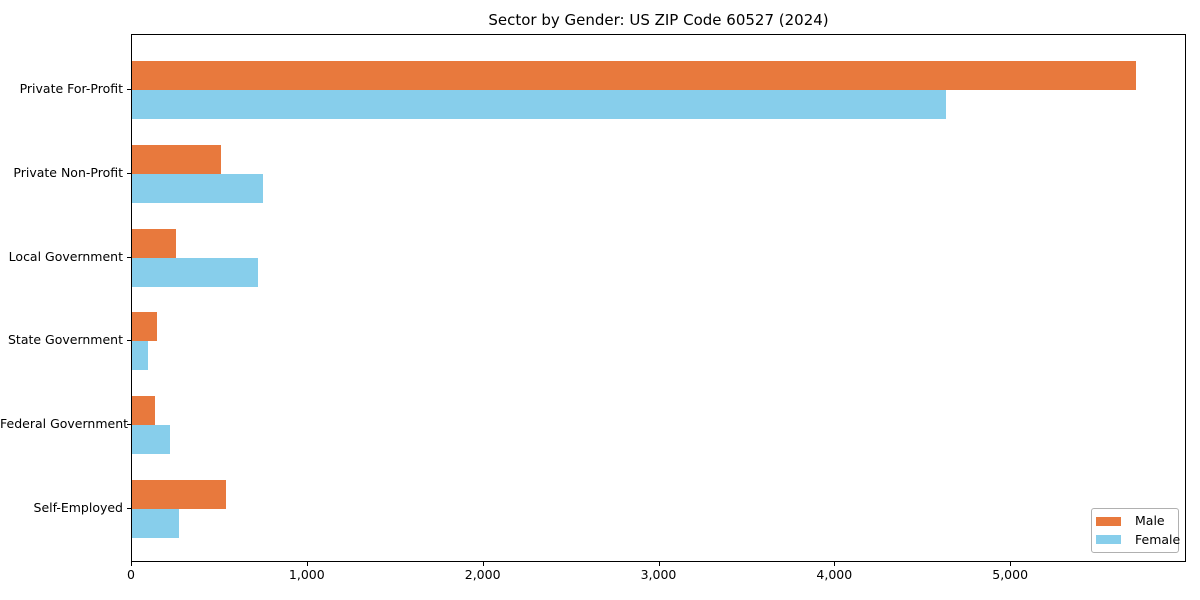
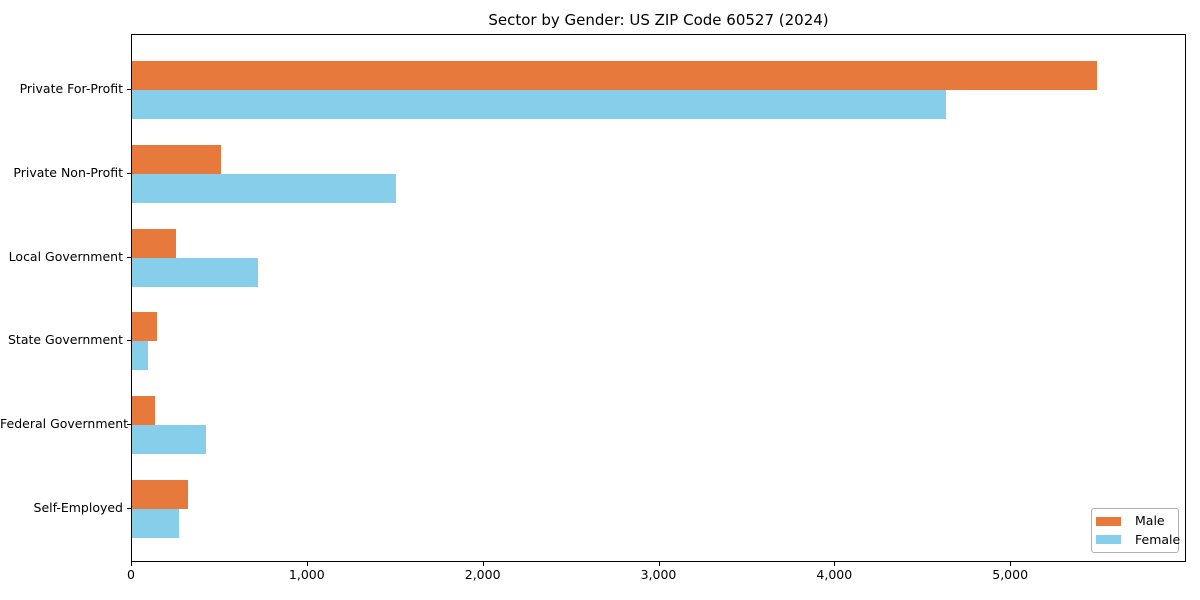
Male/Private For-Profit: 5710 -> 5490
Female/Private Non-Profit: 740 -> 1500
Female/Federal Government: 220 -> 420
Male/Self-Employed: 540 -> 320
